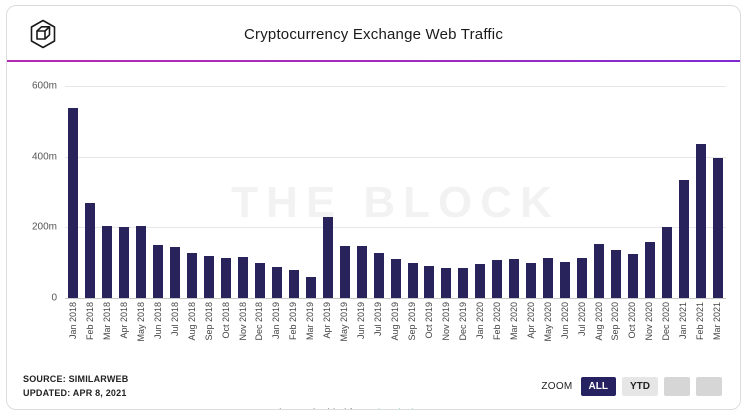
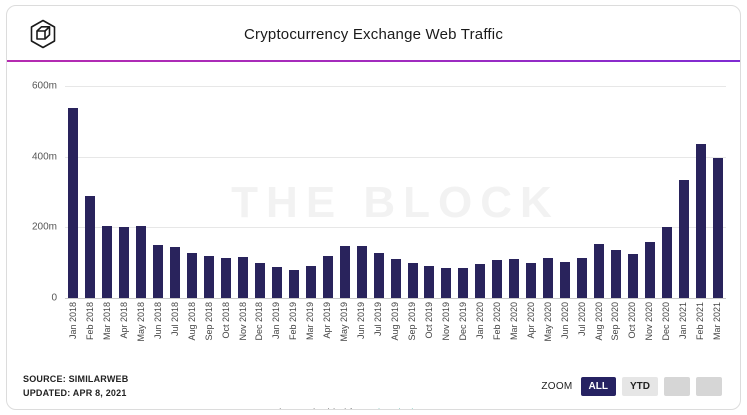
Feb 2018: 270m -> 290m
Mar 2019: 60m -> 90m
Apr 2019: 230m -> 120m
